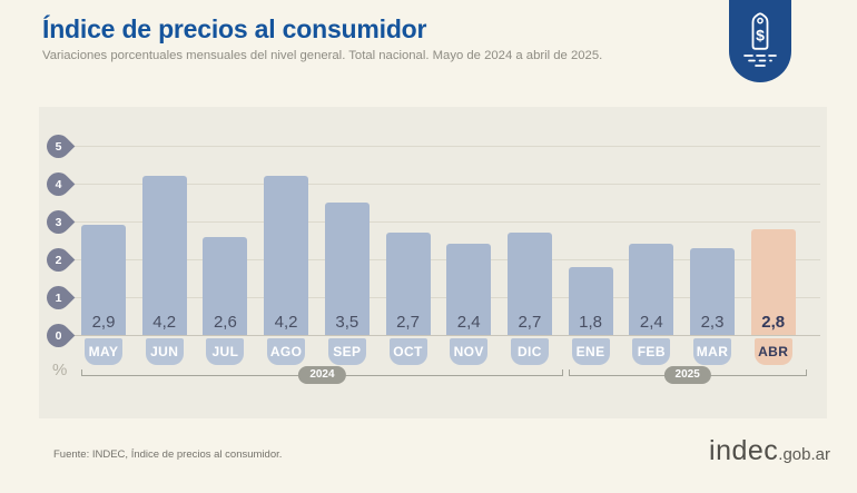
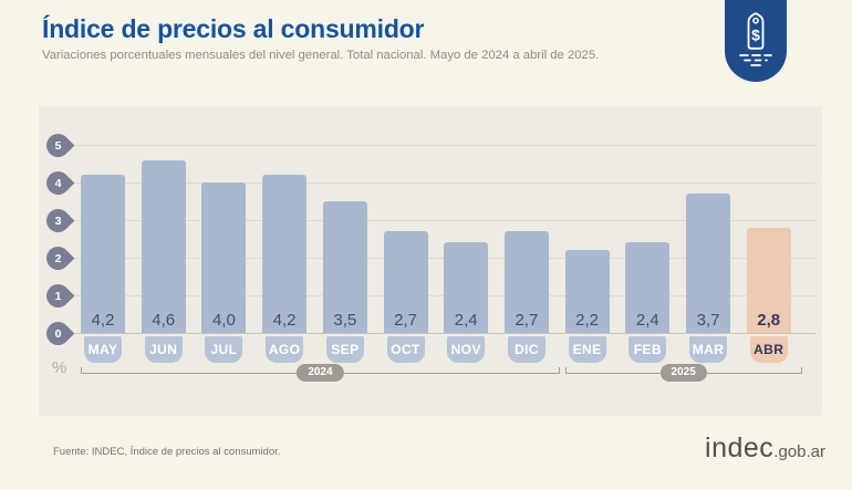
MAY: 2,9 -> 4,2
JUN: 4,2 -> 4,6
JUL: 2,6 -> 4,0
ENE: 1,8 -> 2,2
MAR: 2,3 -> 3,7
